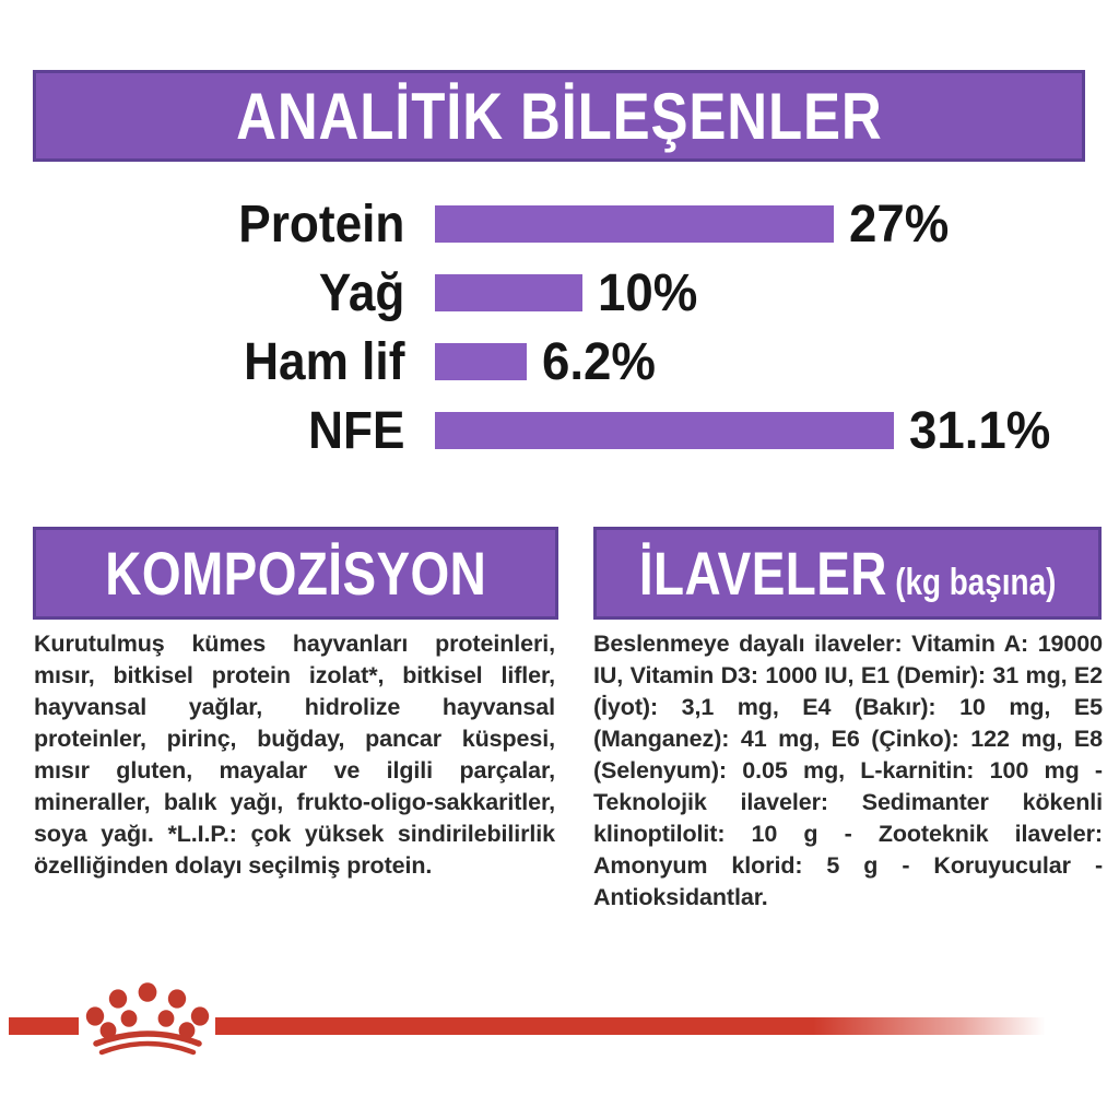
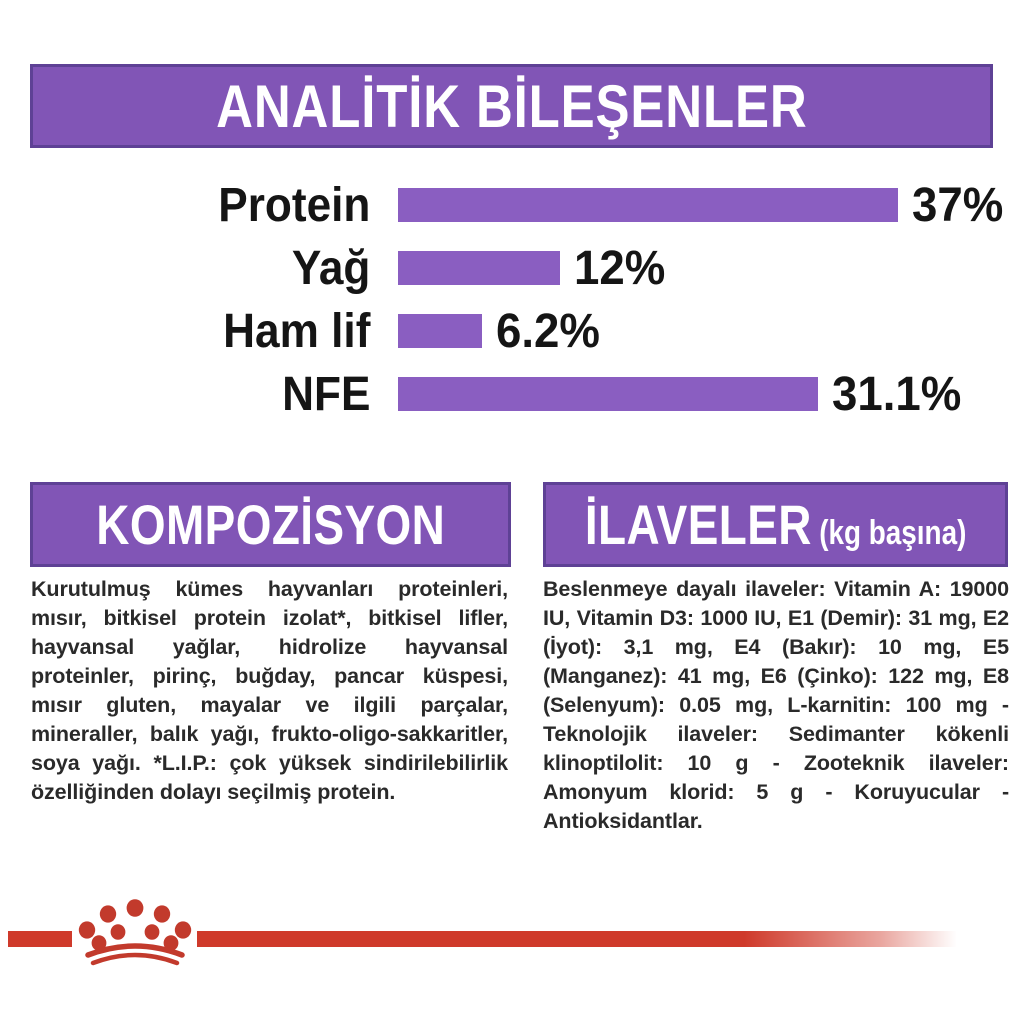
Protein: 27% -> 37%
Yağ: 10% -> 12%
